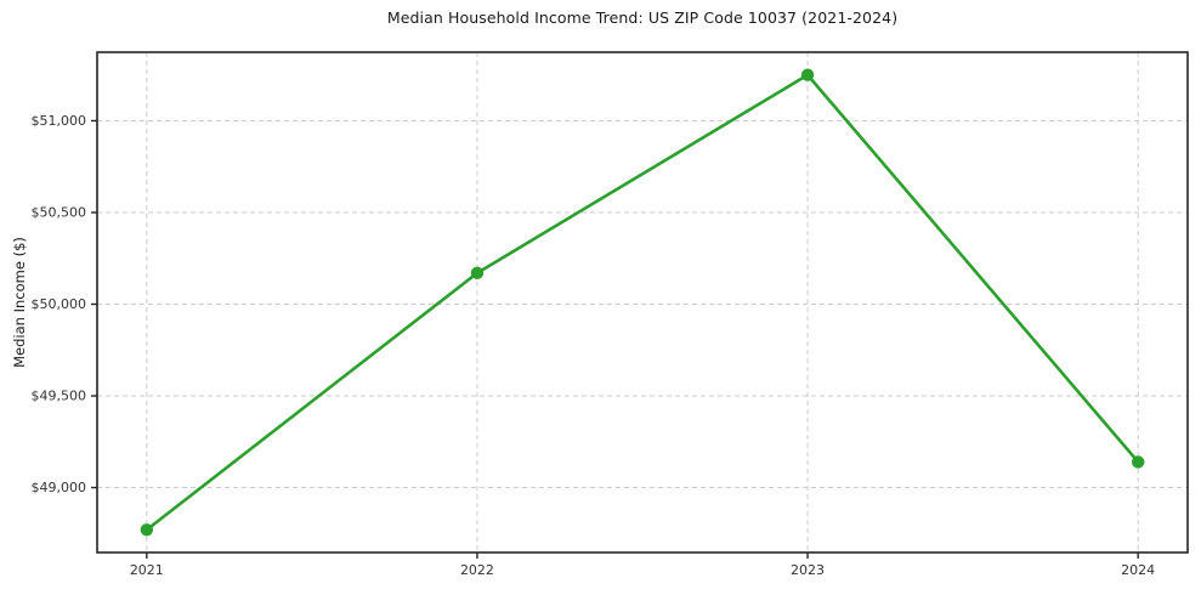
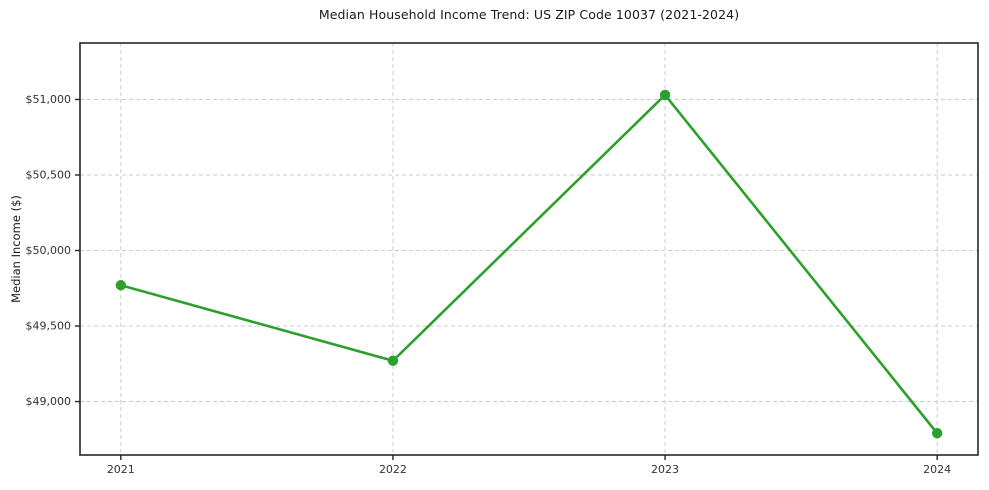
2021: $48770 -> $49770
2022: $50170 -> $49270
2023: $51250 -> $51030
2024: $49140 -> $48790
